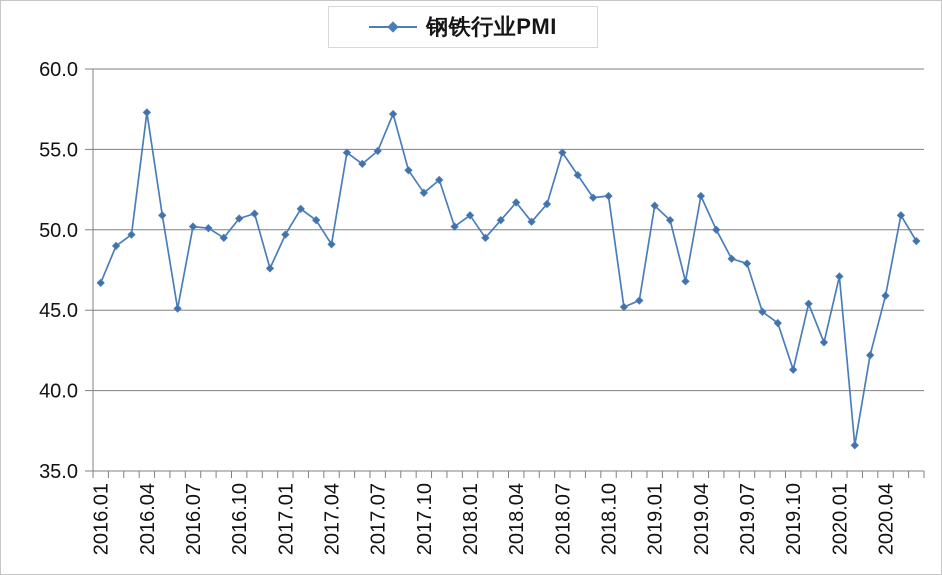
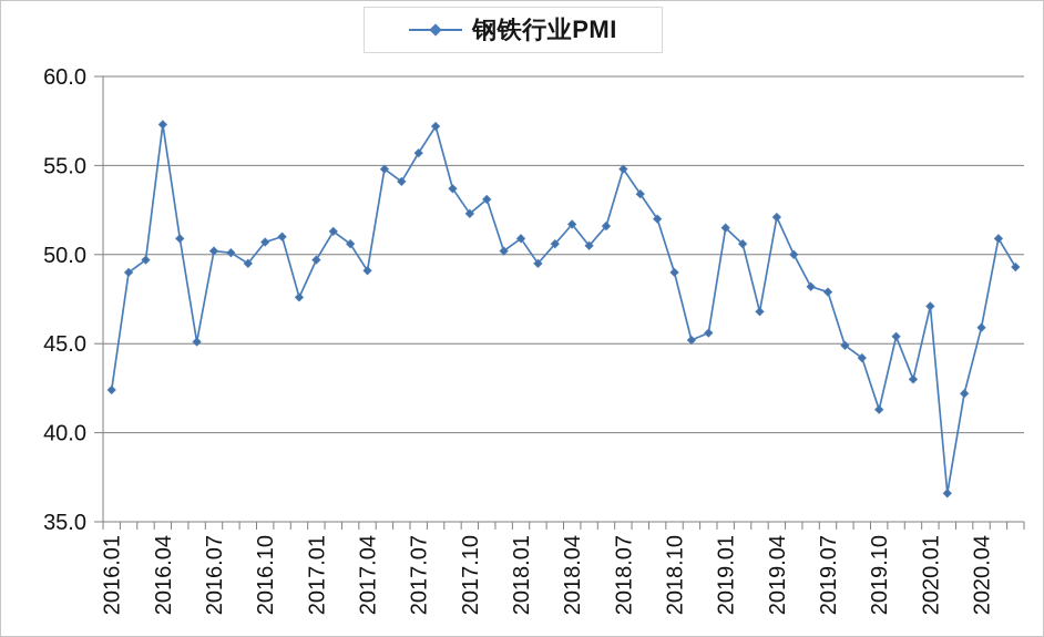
2016.01: 46.7 -> 42.4
2017.07: 54.9 -> 55.7
2018.10: 52.1 -> 49.0
